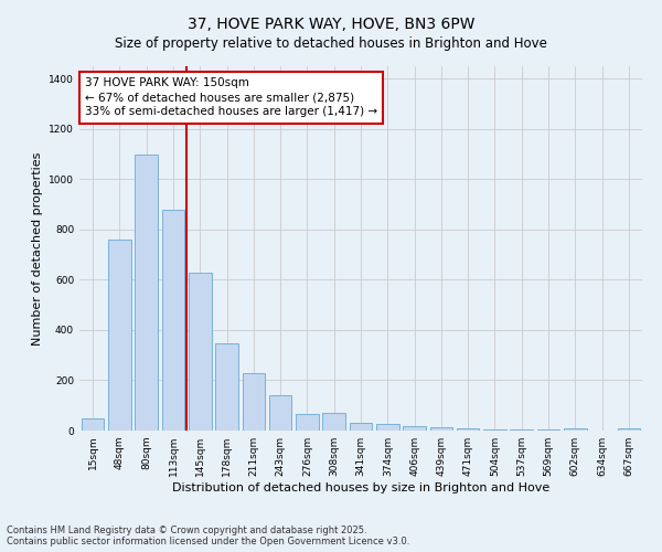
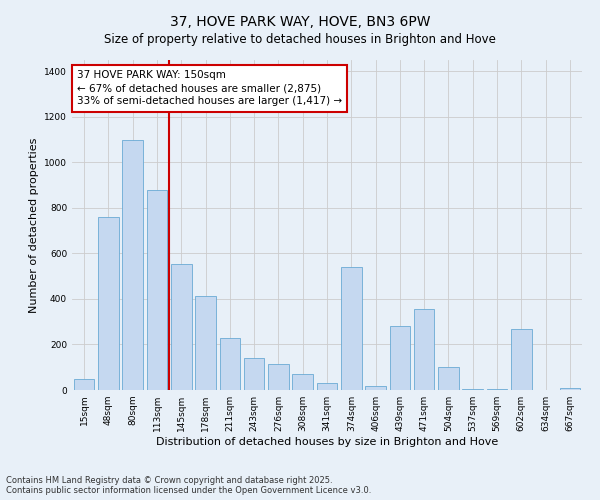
145sqm: 630 -> 555
178sqm: 345 -> 415
276sqm: 65 -> 115
374sqm: 28 -> 540
439sqm: 12 -> 280
471sqm: 8 -> 355
504sqm: 5 -> 100
602sqm: 8 -> 270
